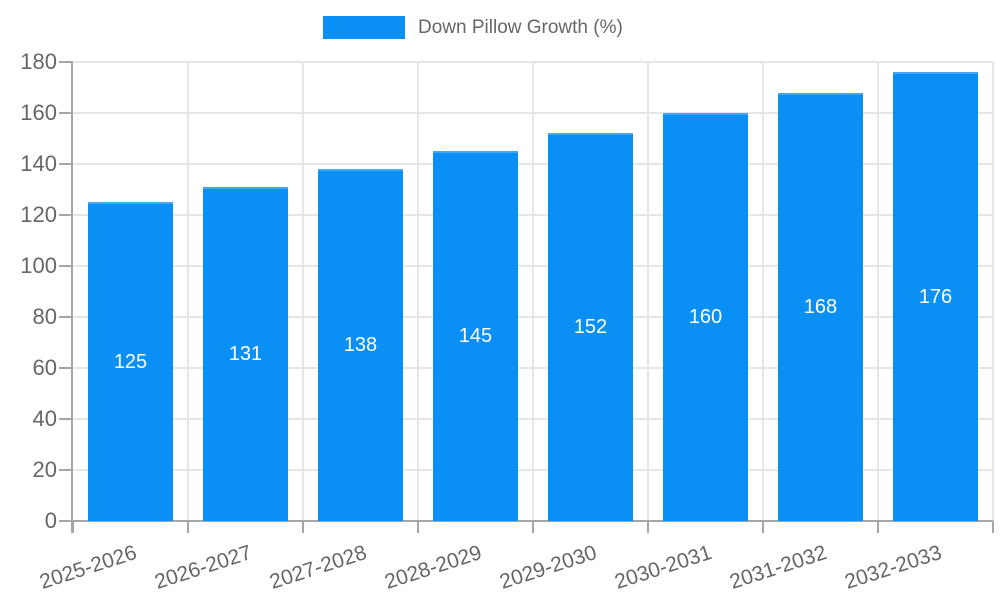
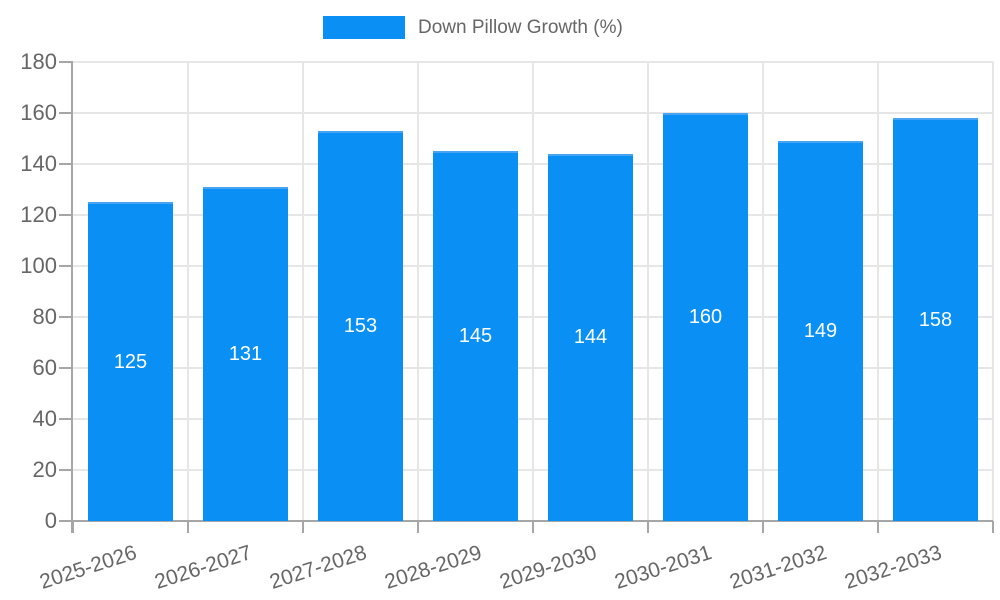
2027-2028: 138 -> 153
2029-2030: 152 -> 144
2031-2032: 168 -> 149
2032-2033: 176 -> 158
